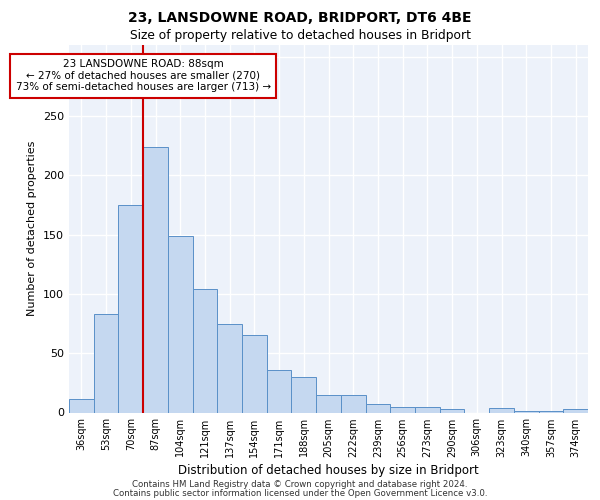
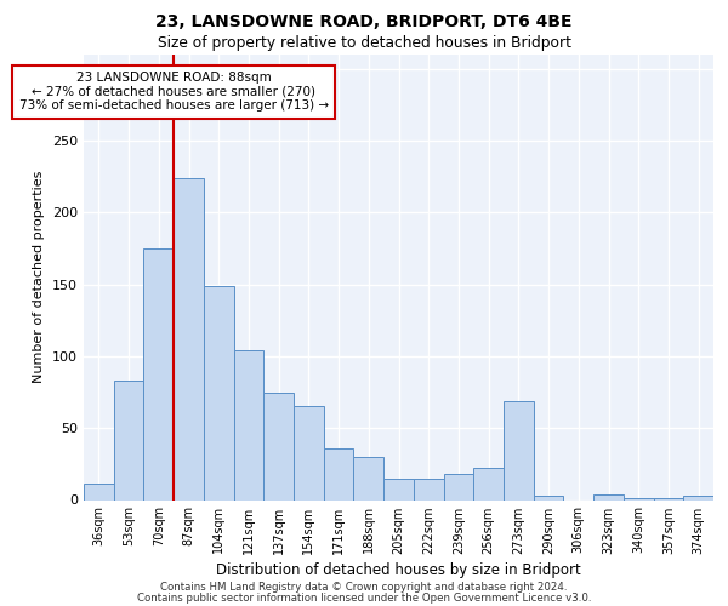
239sqm: 7 -> 18
256sqm: 5 -> 22
273sqm: 5 -> 69
